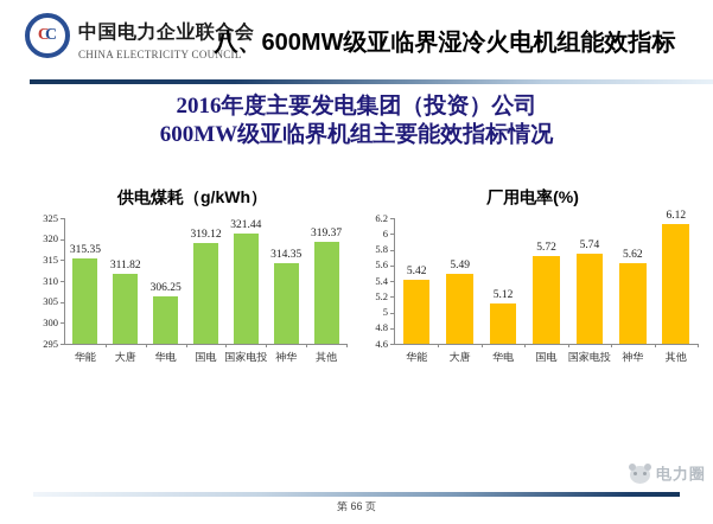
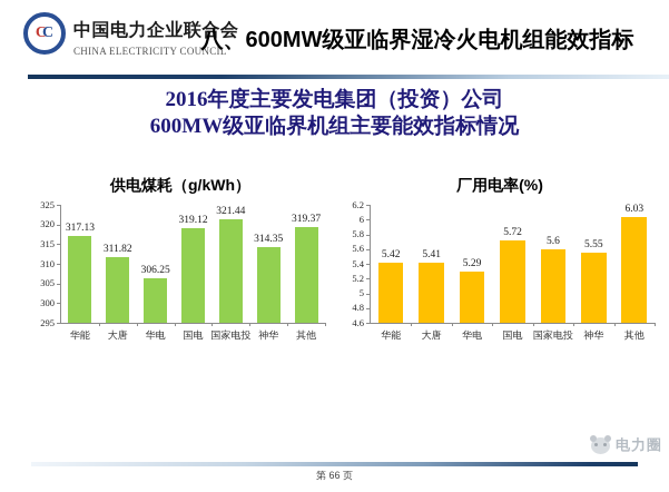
供电煤耗（g/kWh）/华能: 315.35 -> 317.13
厂用电率(%)/大唐: 5.49 -> 5.41
厂用电率(%)/华电: 5.12 -> 5.29
厂用电率(%)/国家电投: 5.74 -> 5.6
厂用电率(%)/神华: 5.62 -> 5.55
厂用电率(%)/其他: 6.12 -> 6.03
